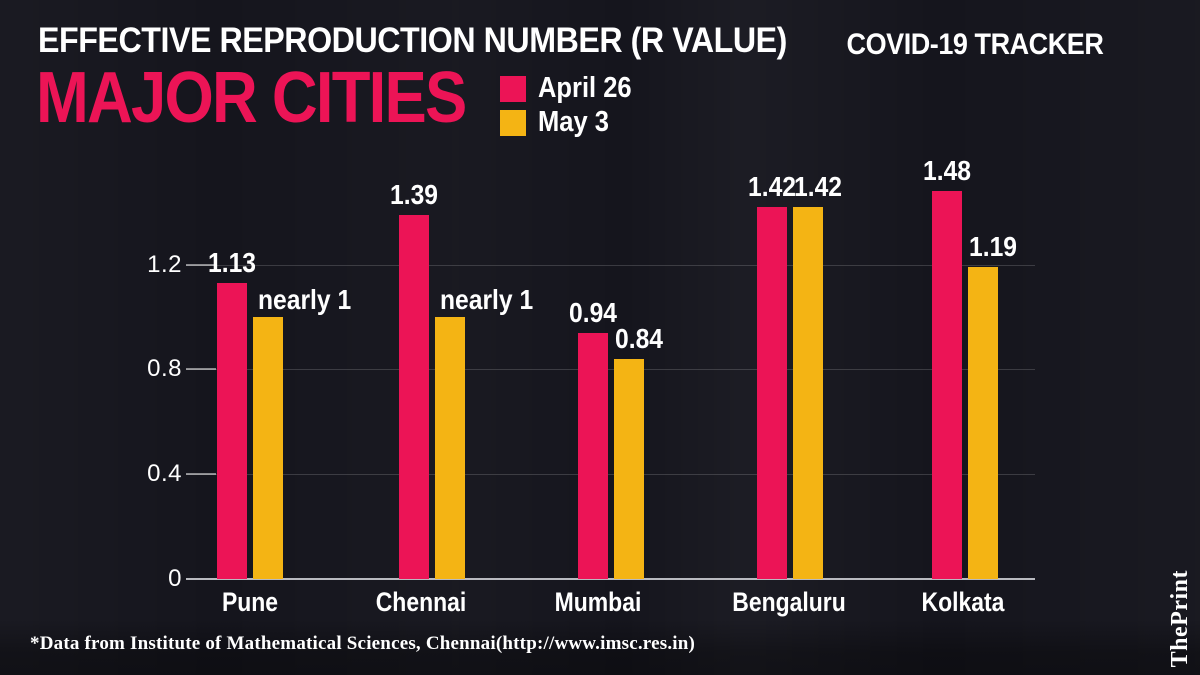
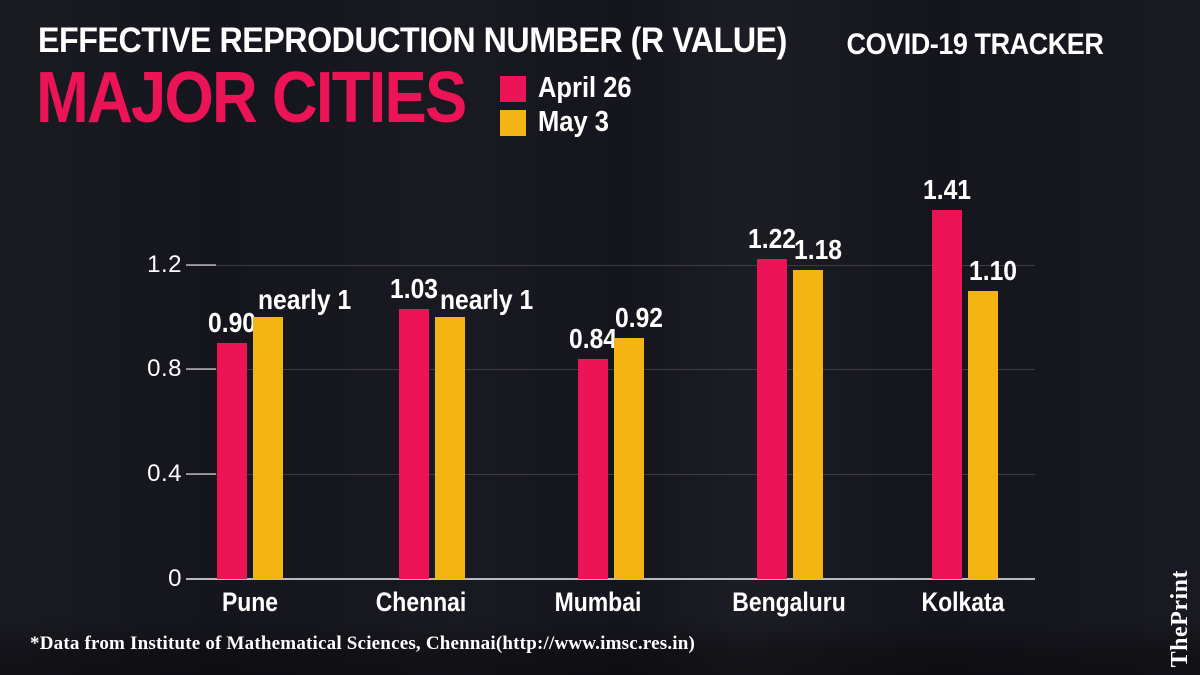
April 26/Pune: 1.13 -> 0.90
April 26/Chennai: 1.39 -> 1.03
April 26/Mumbai: 0.94 -> 0.84
May 3/Mumbai: 0.84 -> 0.92
April 26/Bengaluru: 1.42 -> 1.22
May 3/Bengaluru: 1.42 -> 1.18
April 26/Kolkata: 1.48 -> 1.41
May 3/Kolkata: 1.19 -> 1.10
